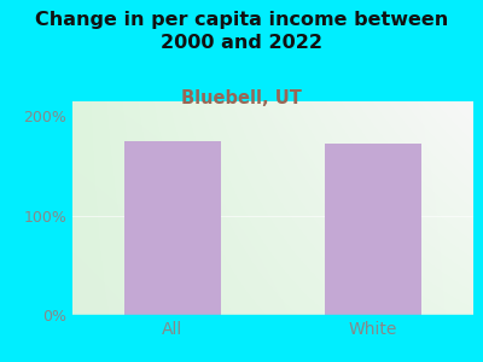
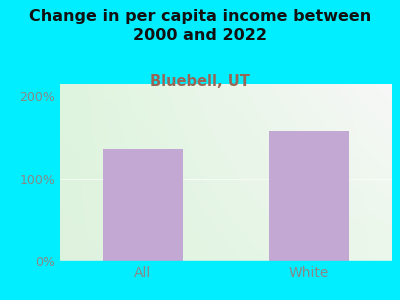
All: 175% -> 136%
White: 172% -> 158%
